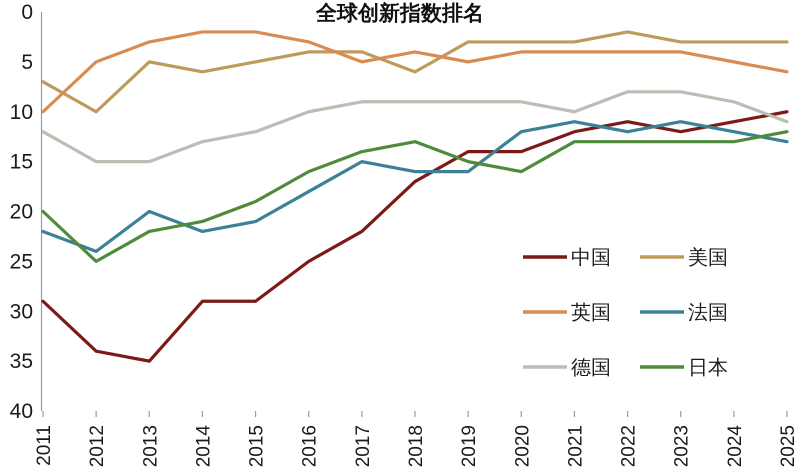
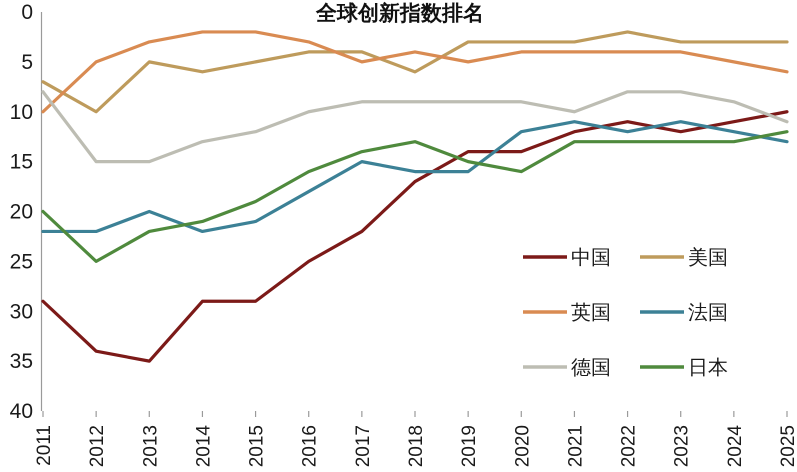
德国/2011: 12 -> 8
法国/2012: 24 -> 22
